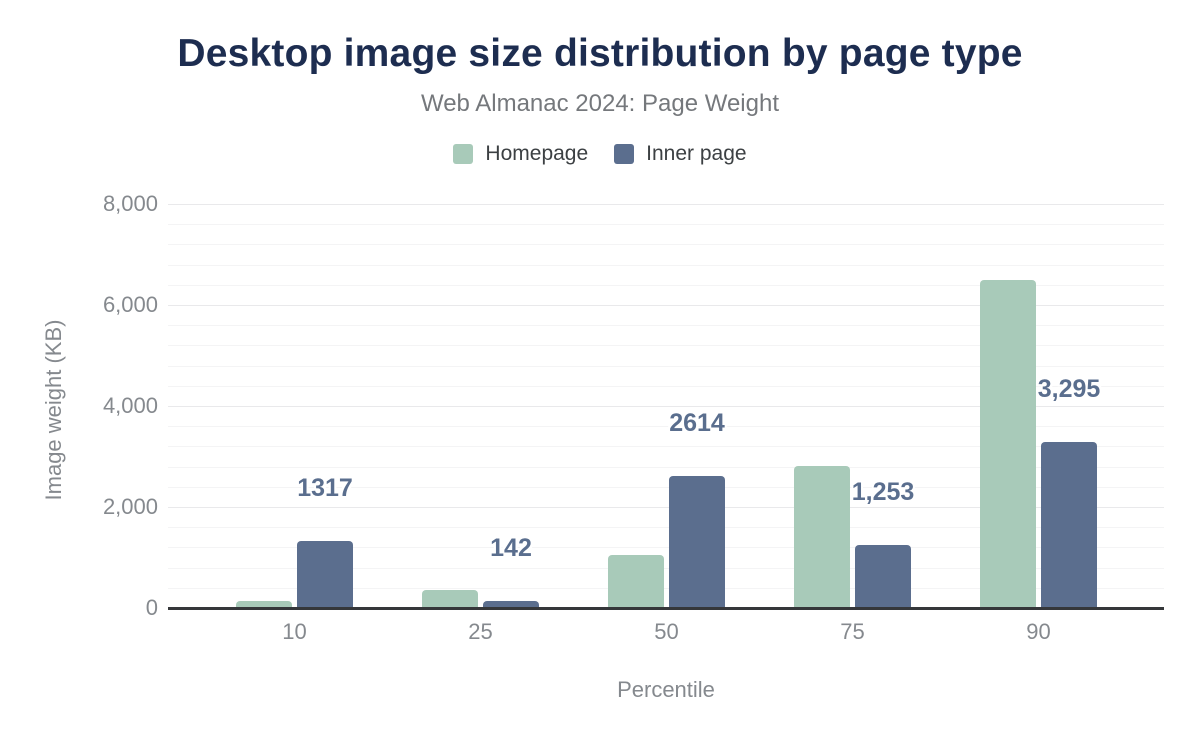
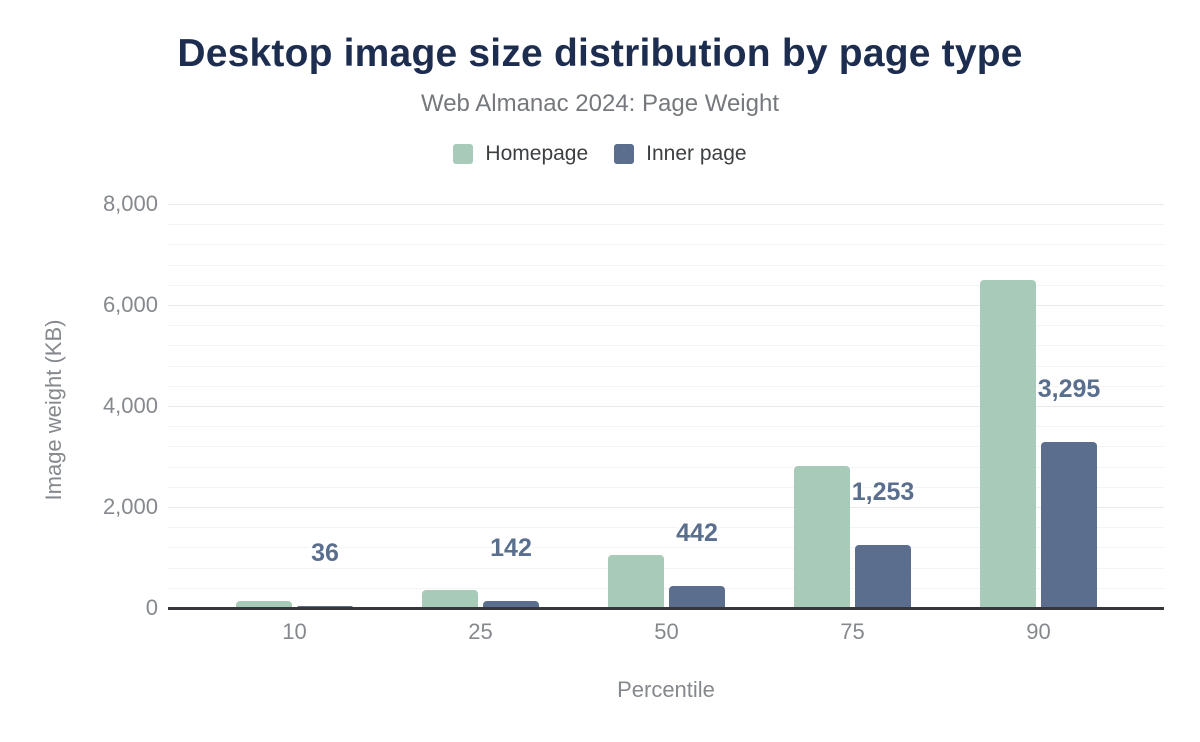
Inner page/10: 1317 -> 36
Inner page/50: 2614 -> 442
